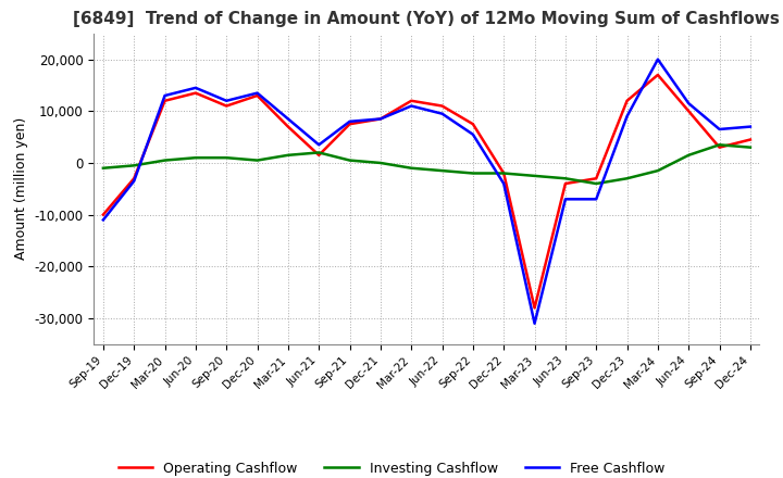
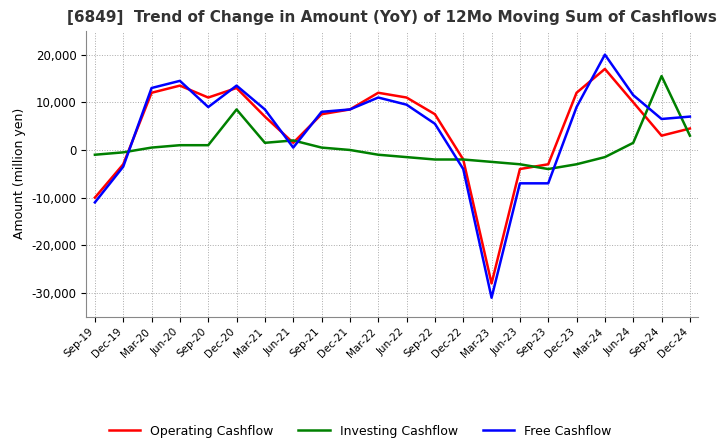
Free Cashflow/Sep-20: 12,000 -> 9,000
Investing Cashflow/Dec-20: 500 -> 8,500
Free Cashflow/Jun-21: 3,500 -> 500
Investing Cashflow/Sep-24: 3,500 -> 15,500
